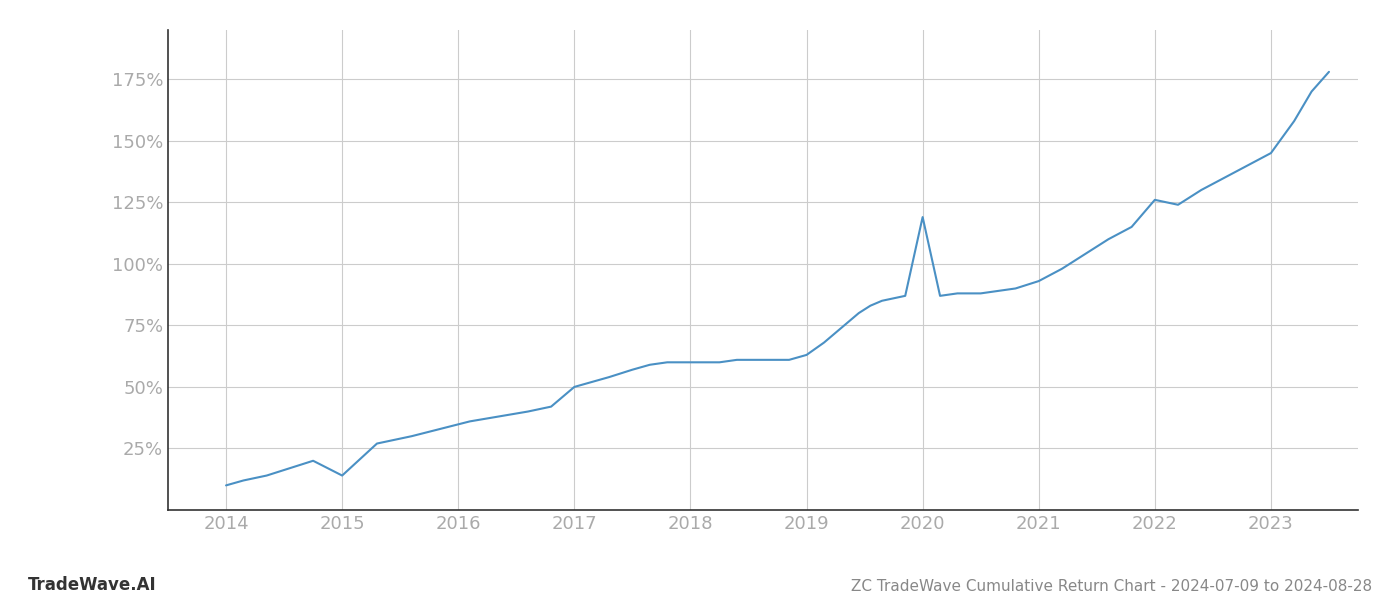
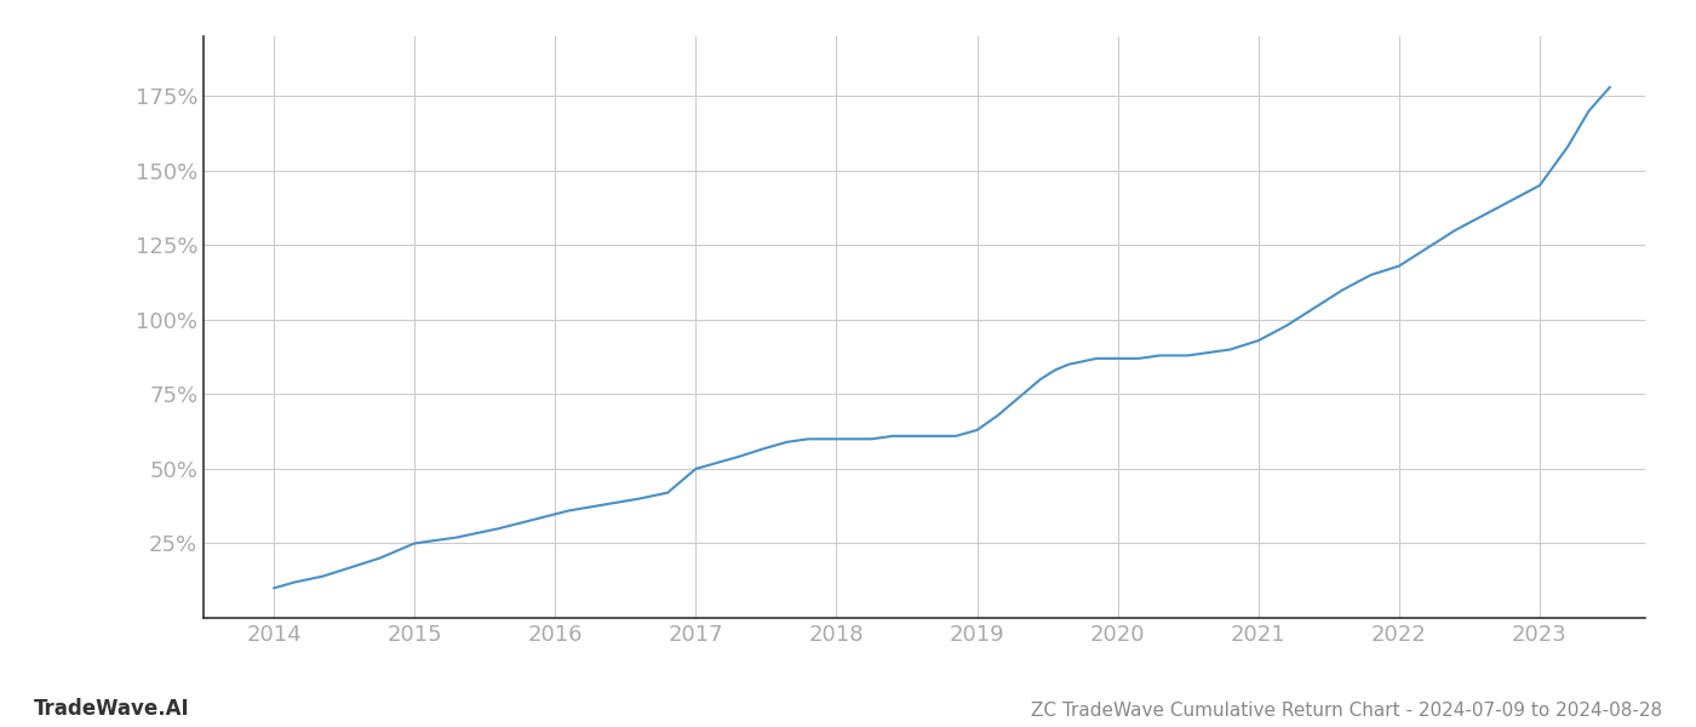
2015: 14% -> 25%
2020: 119% -> 87%
2022: 126% -> 118%
